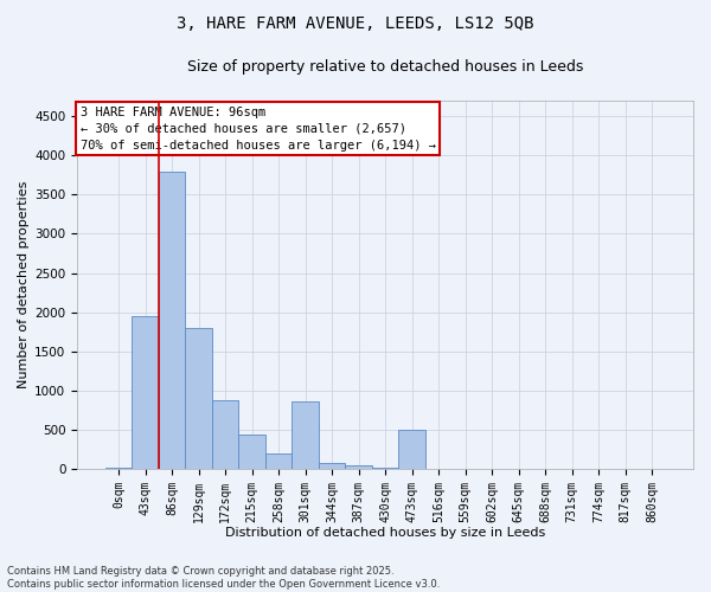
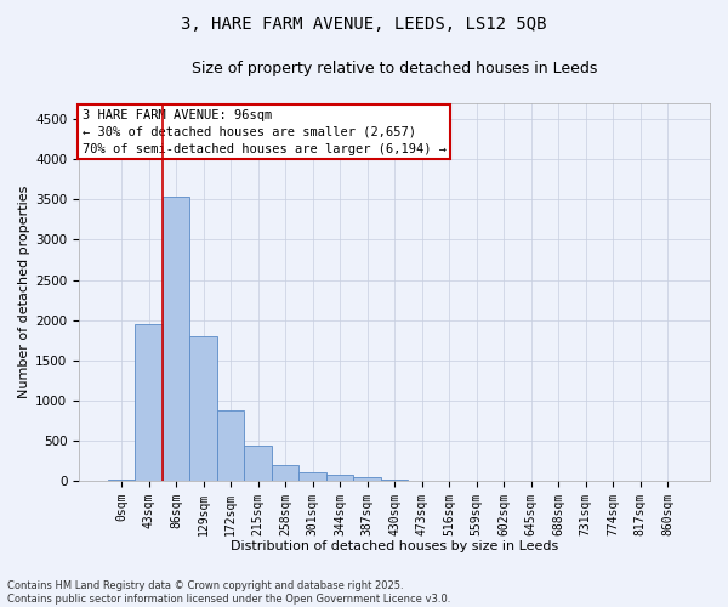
86sqm: 3800 -> 3530
301sqm: 860 -> 100
473sqm: 500 -> 0
